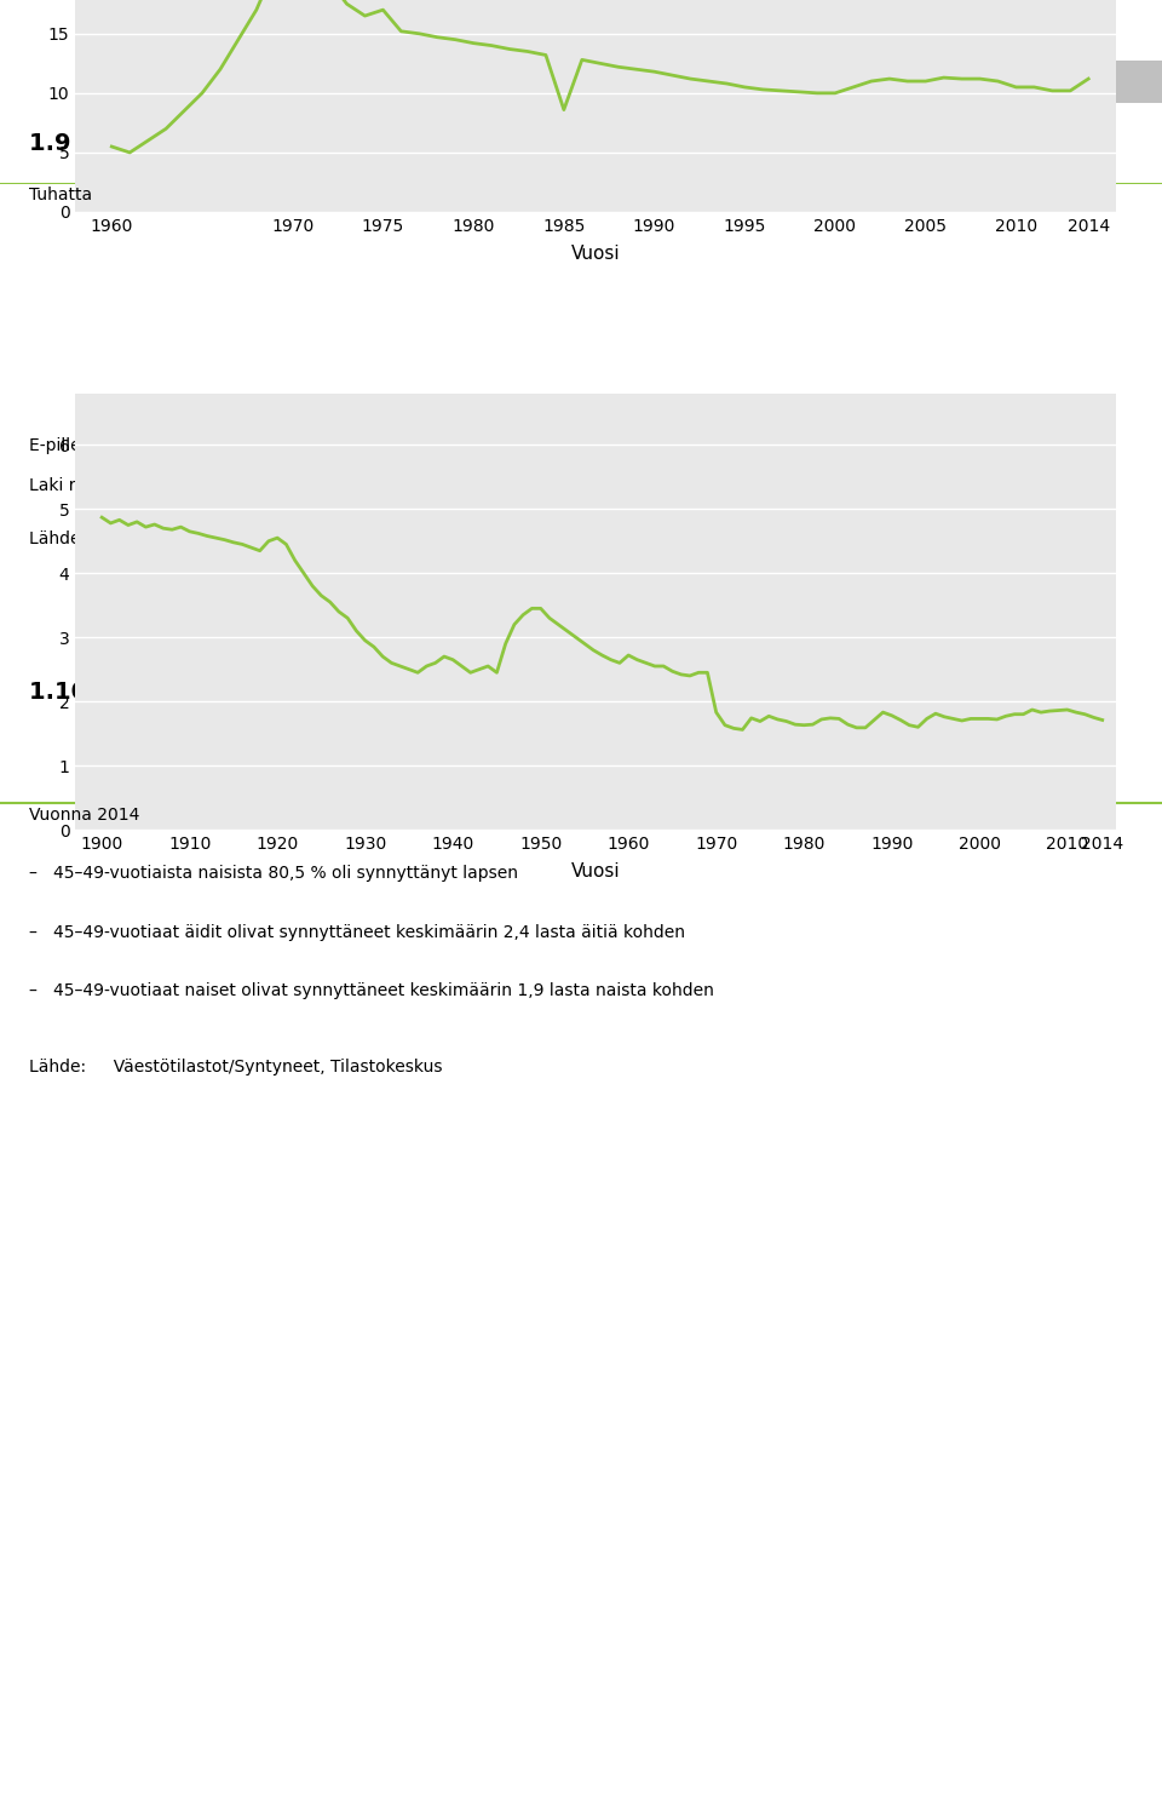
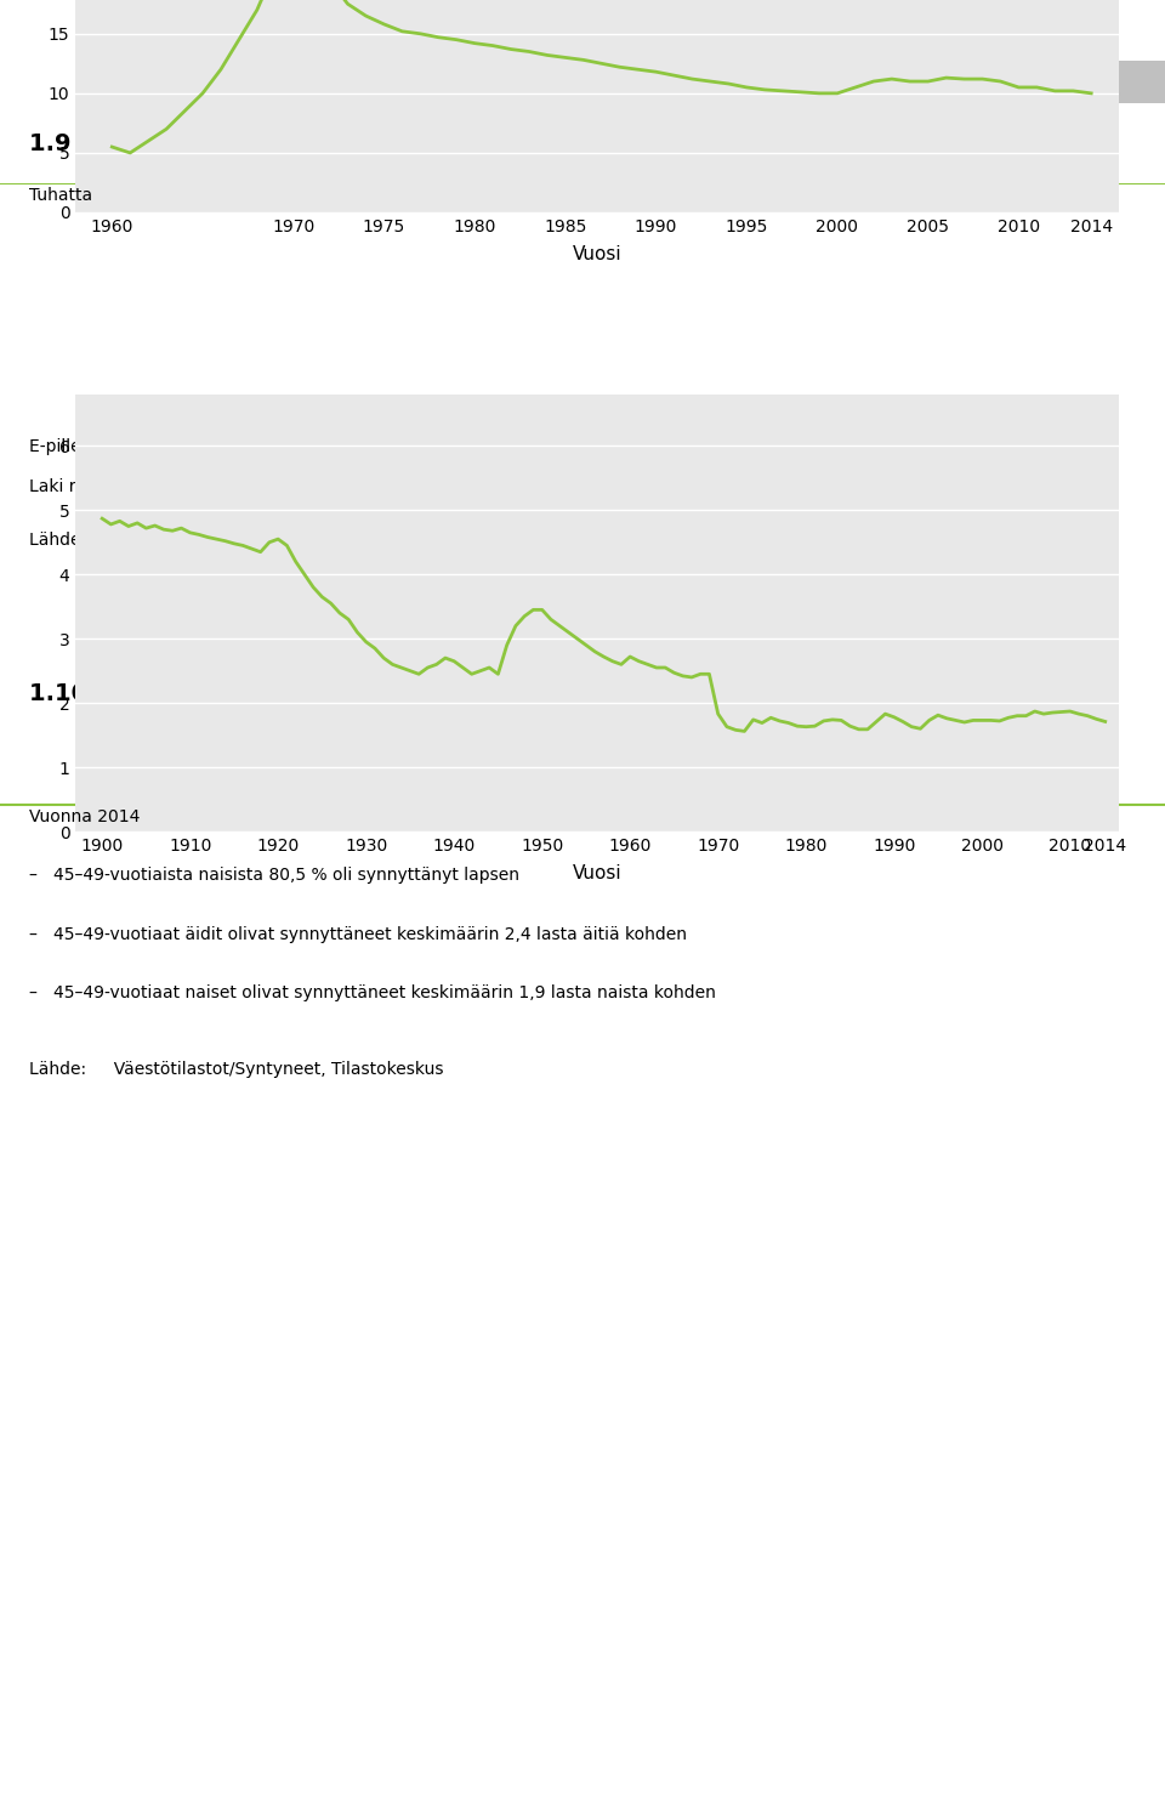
1975: 17.0 -> 15.8
1985: 8.6 -> 13.0
2014: 11.2 -> 10.0
